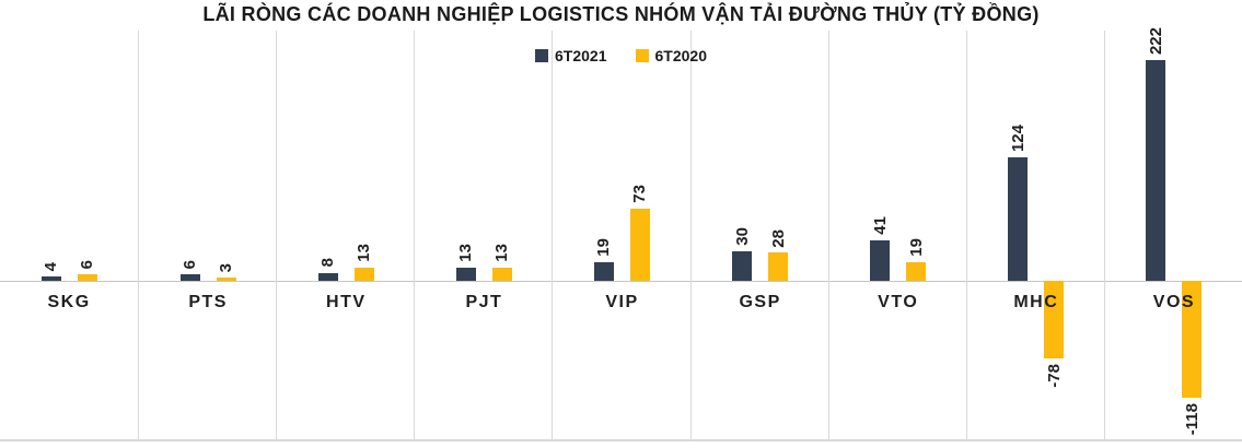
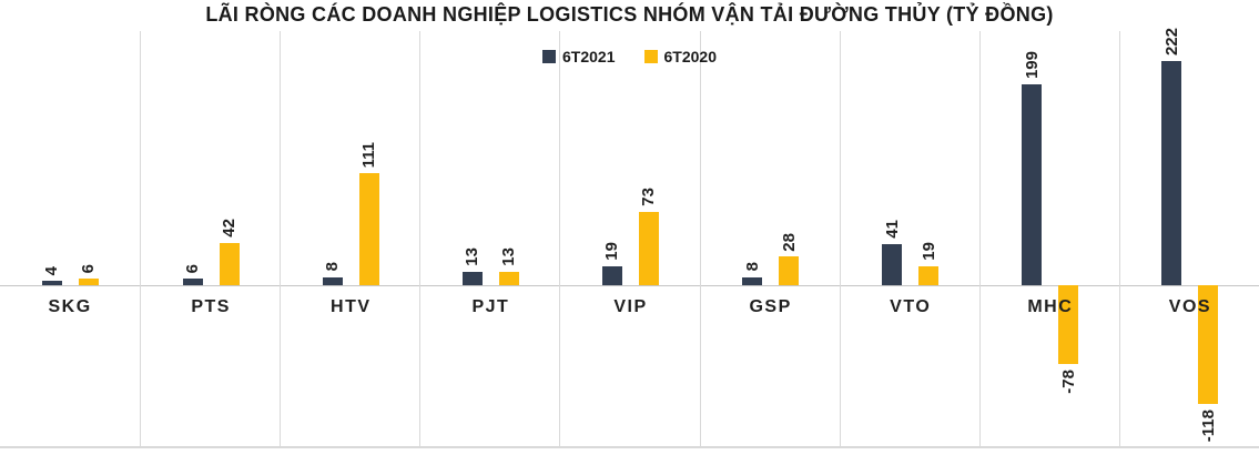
6T2020/PTS: 3 -> 42
6T2020/HTV: 13 -> 111
6T2021/GSP: 30 -> 8
6T2021/MHC: 124 -> 199
